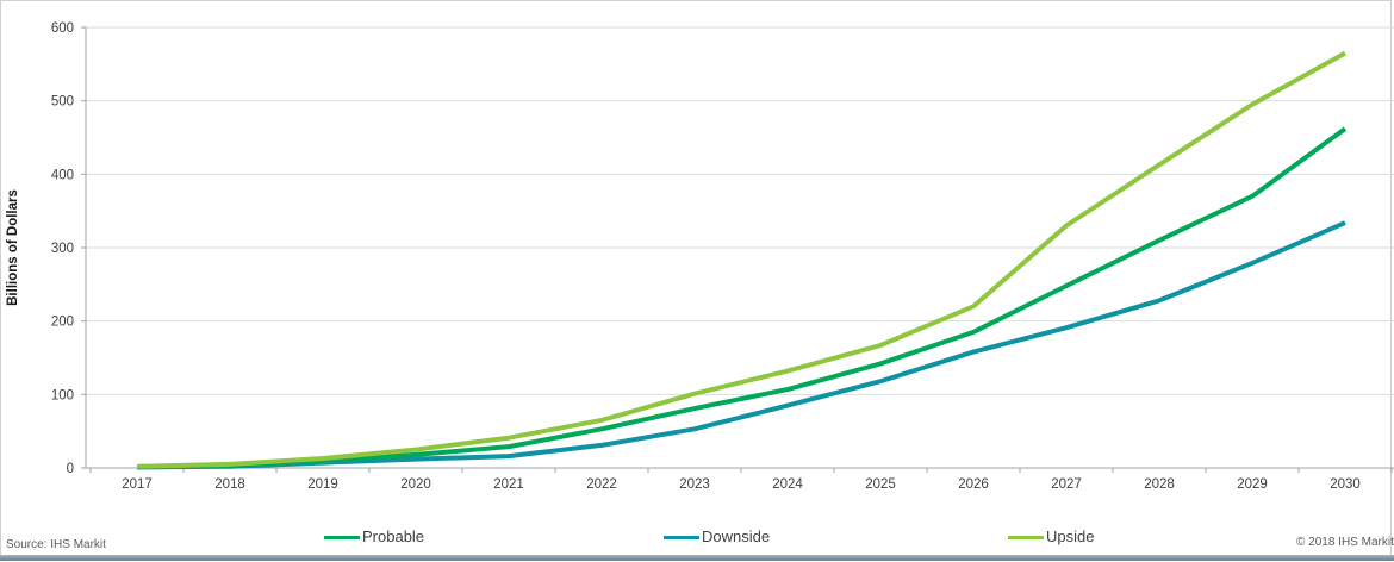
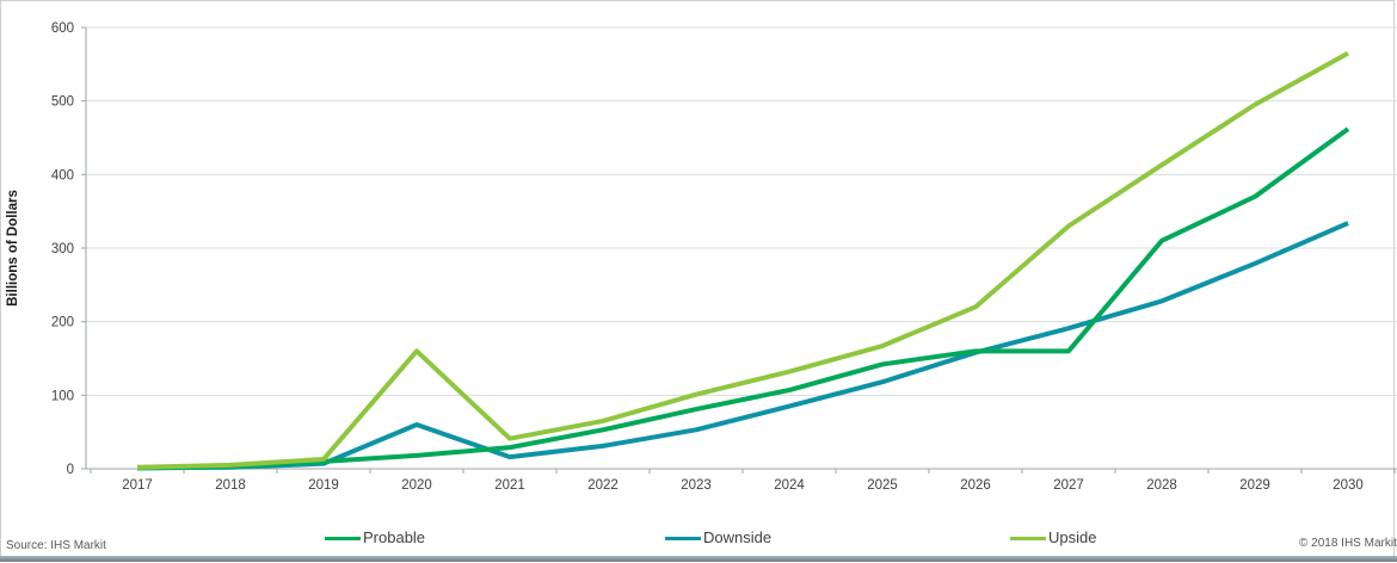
Downside/2020: 10 -> 60
Upside/2020: 20 -> 160
Probable/2026: 180 -> 160
Probable/2027: 250 -> 160
